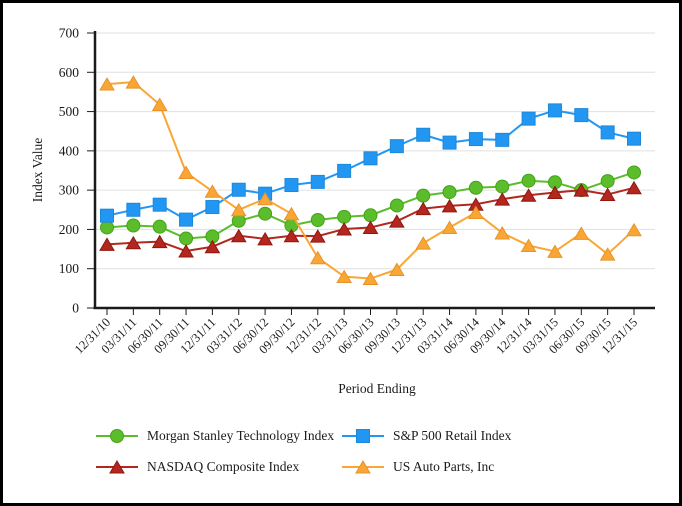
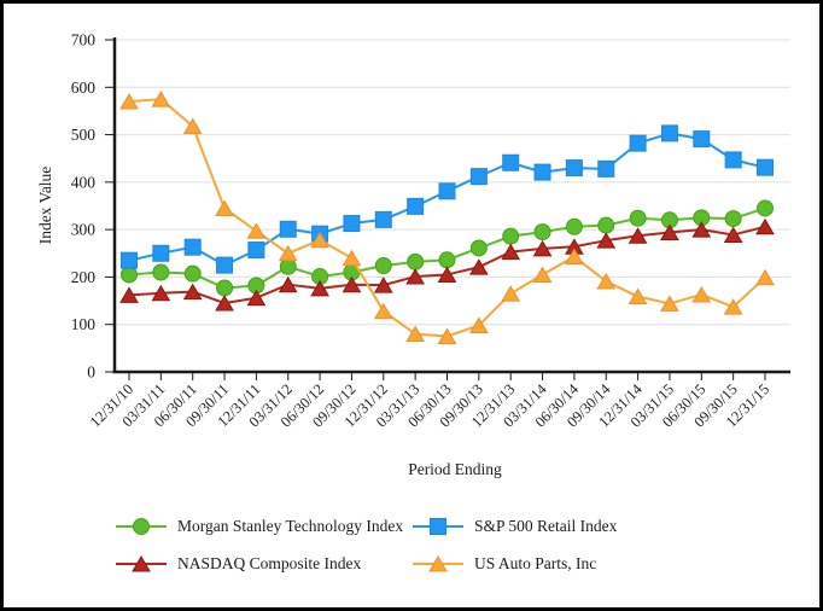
Morgan Stanley Technology Index/06/30/12: 240 -> 200
Morgan Stanley Technology Index/06/30/15: 300 -> 320
US Auto Parts, Inc/06/30/15: 190 -> 160
